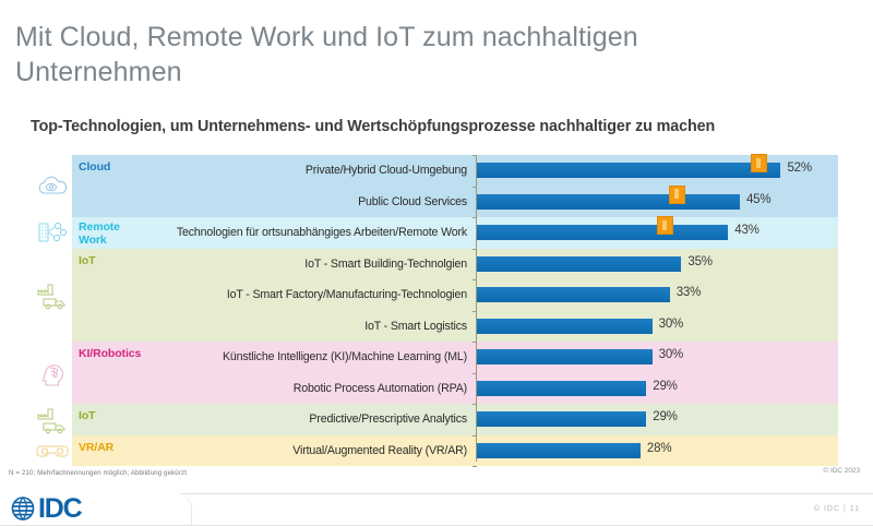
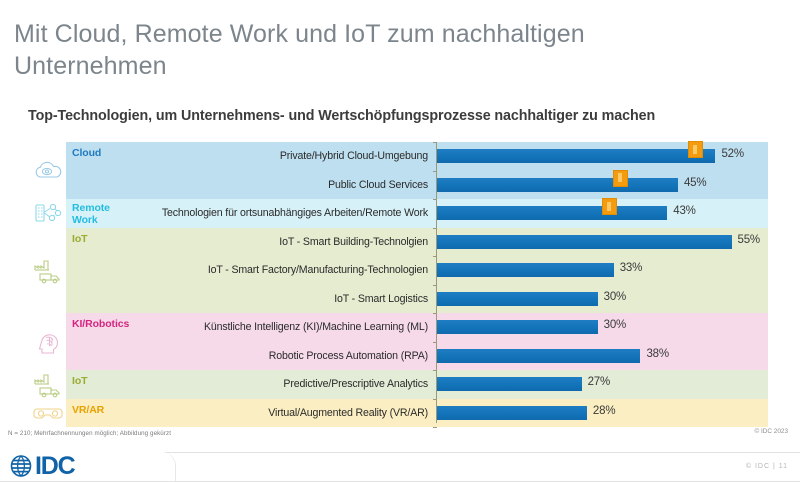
IoT - Smart Building-Technolgien: 35% -> 55%
Robotic Process Automation (RPA): 29% -> 38%
Predictive/Prescriptive Analytics: 29% -> 27%
